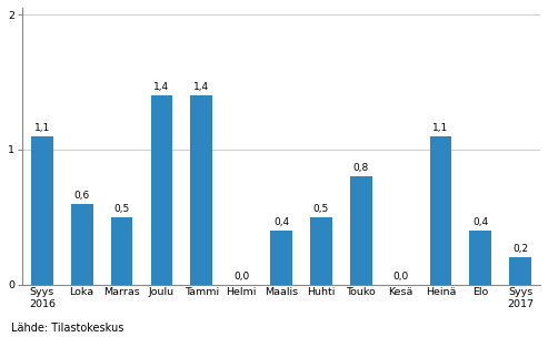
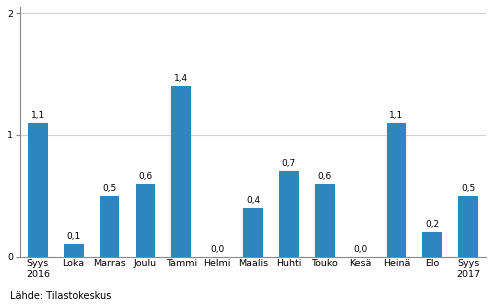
Loka: 0,6 -> 0,1
Joulu: 1,4 -> 0,6
Huhti: 0,5 -> 0,7
Touko: 0,8 -> 0,6
Elo: 0,4 -> 0,2
Syys 2017: 0,2 -> 0,5
